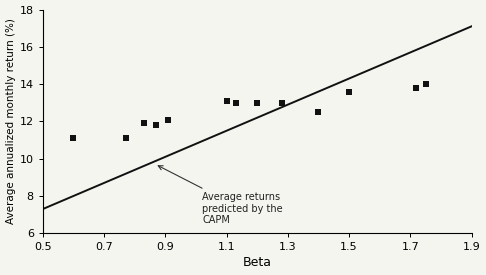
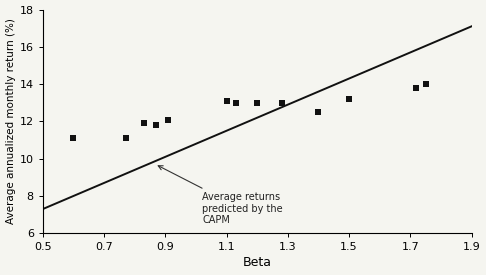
1.5: 13.6 -> 13.2
